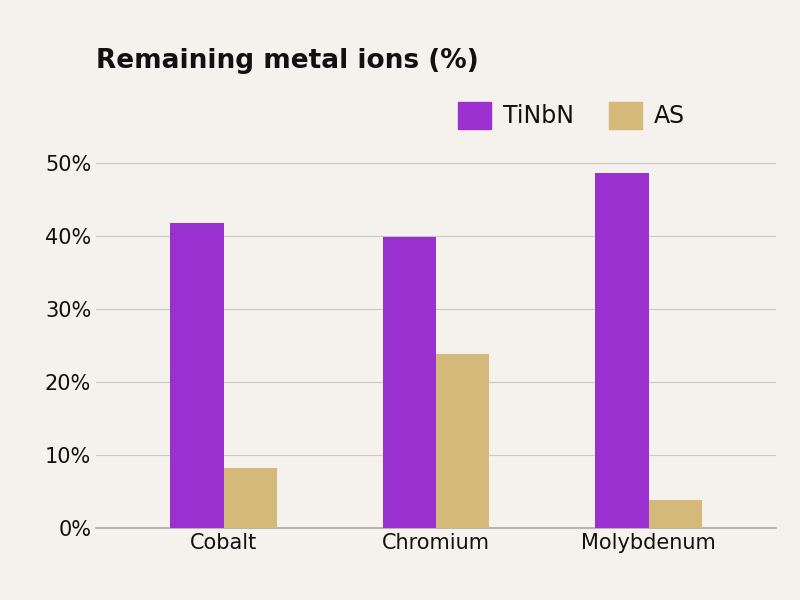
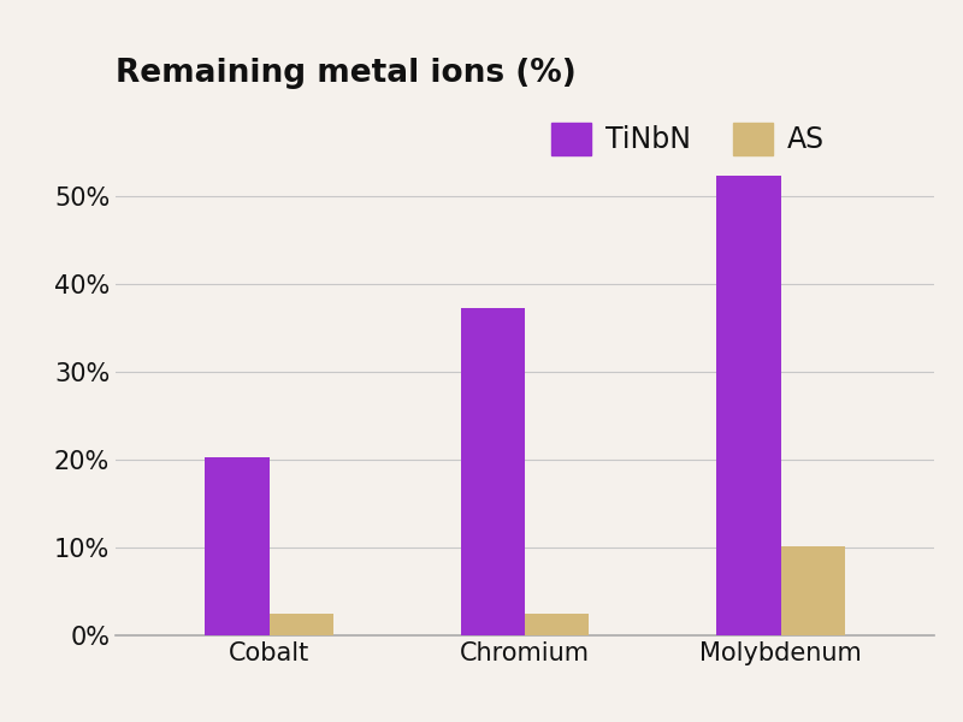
TiNbN/Cobalt: 41.8% -> 20.3%
AS/Cobalt: 8.2% -> 2.5%
TiNbN/Chromium: 39.8% -> 37.2%
AS/Chromium: 23.8% -> 2.5%
TiNbN/Molybdenum: 48.6% -> 52.3%
AS/Molybdenum: 3.8% -> 10.2%
